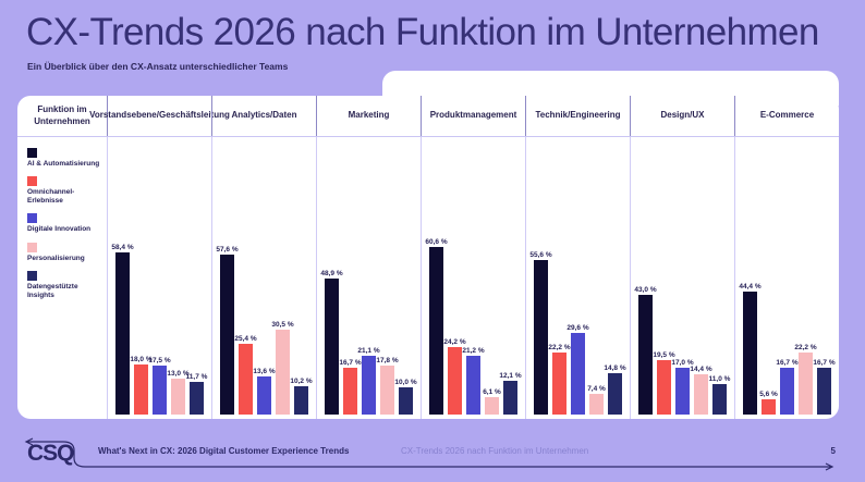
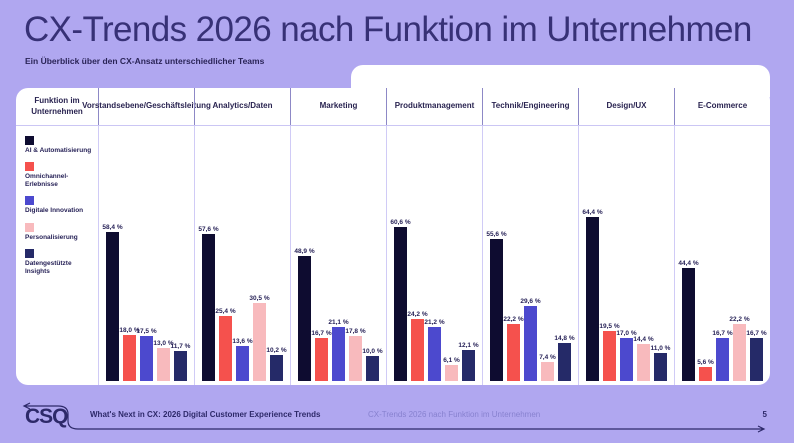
AI & Automatisierung/Design/UX: 43,0 -> 64,4
